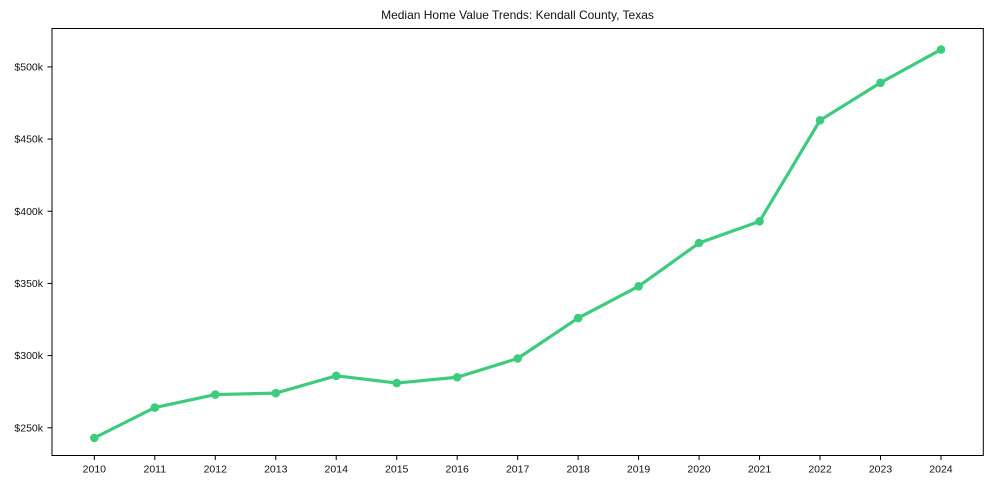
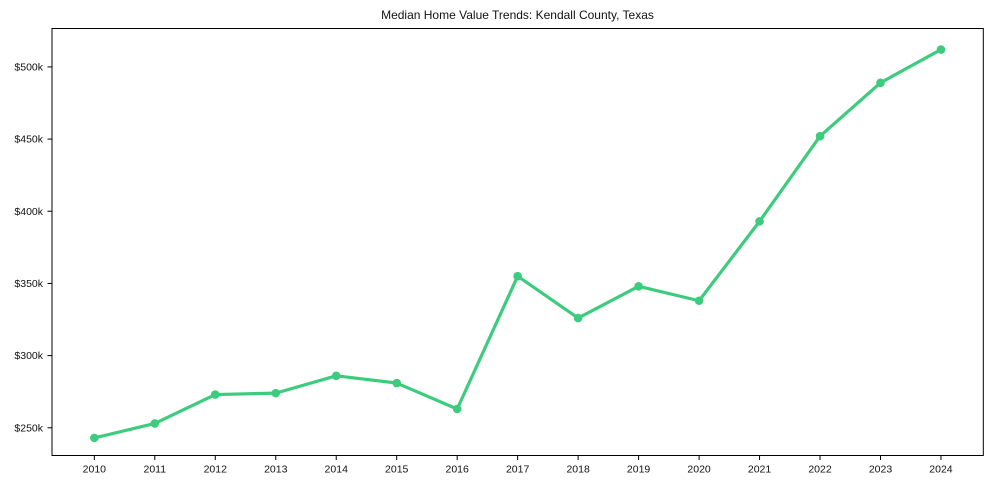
2011: $264k -> $253k
2016: $285k -> $263k
2017: $298k -> $355k
2020: $378k -> $338k
2022: $463k -> $452k
